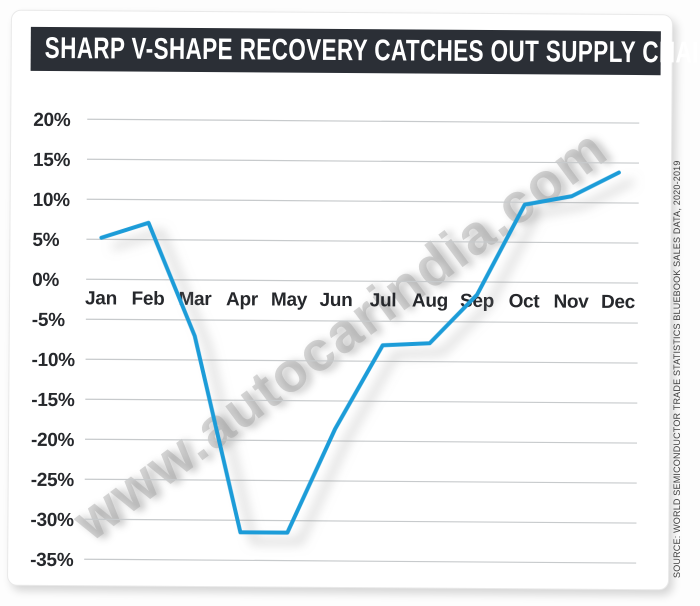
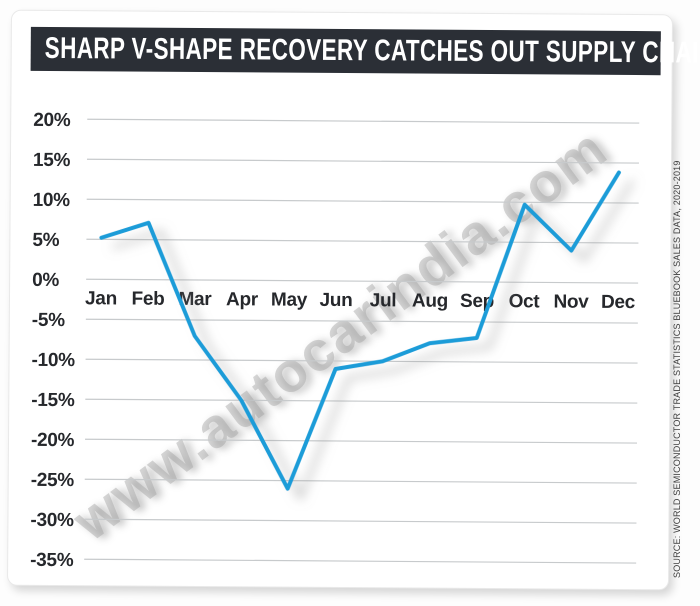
Apr: -32% -> -15%
May: -32% -> -26%
Jun: -18% -> -11%
Jul: -8% -> -10%
Sep: -2% -> -7%
Nov: 11% -> 4%
